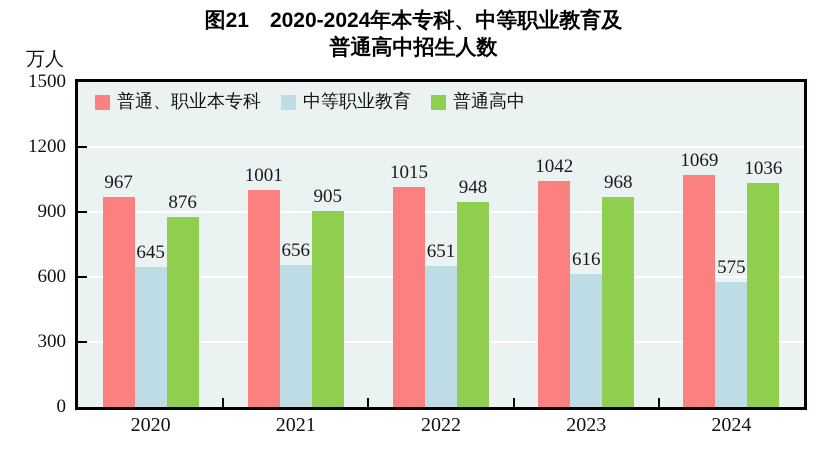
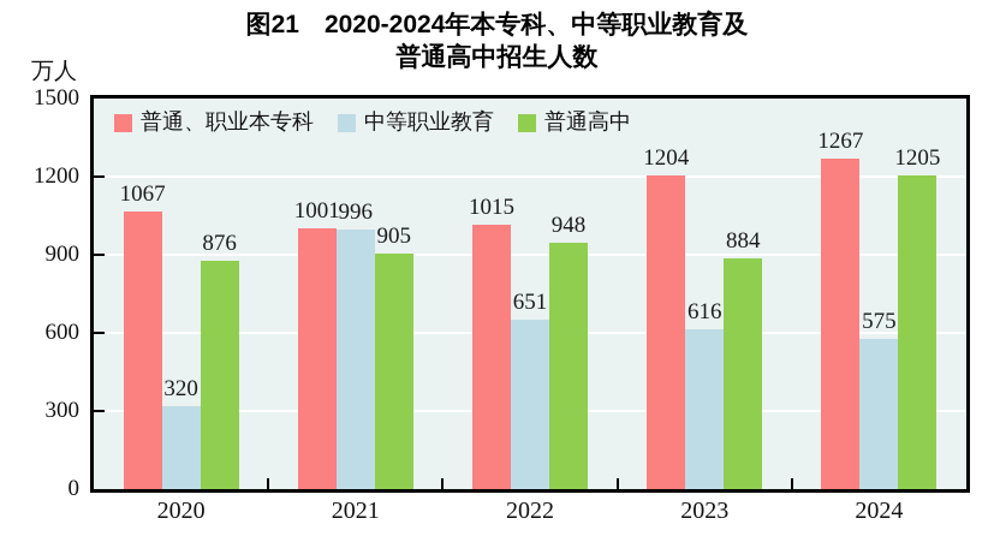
普通、职业本专科/2020: 967 -> 1067
中等职业教育/2020: 645 -> 320
中等职业教育/2021: 656 -> 996
普通、职业本专科/2023: 1042 -> 1204
普通高中/2023: 968 -> 884
普通、职业本专科/2024: 1069 -> 1267
普通高中/2024: 1036 -> 1205
